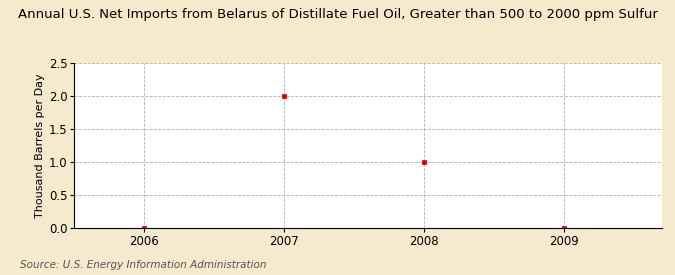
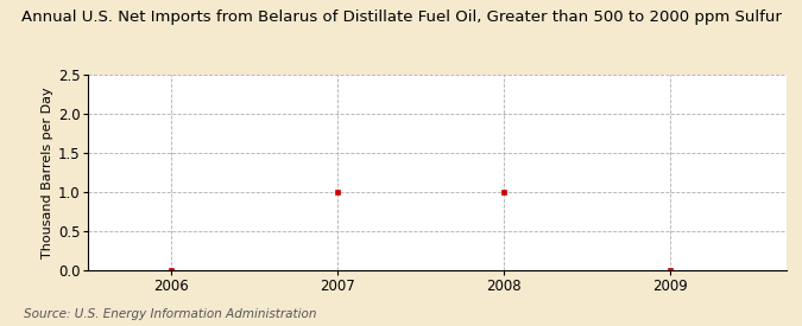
2007: 2 -> 1
